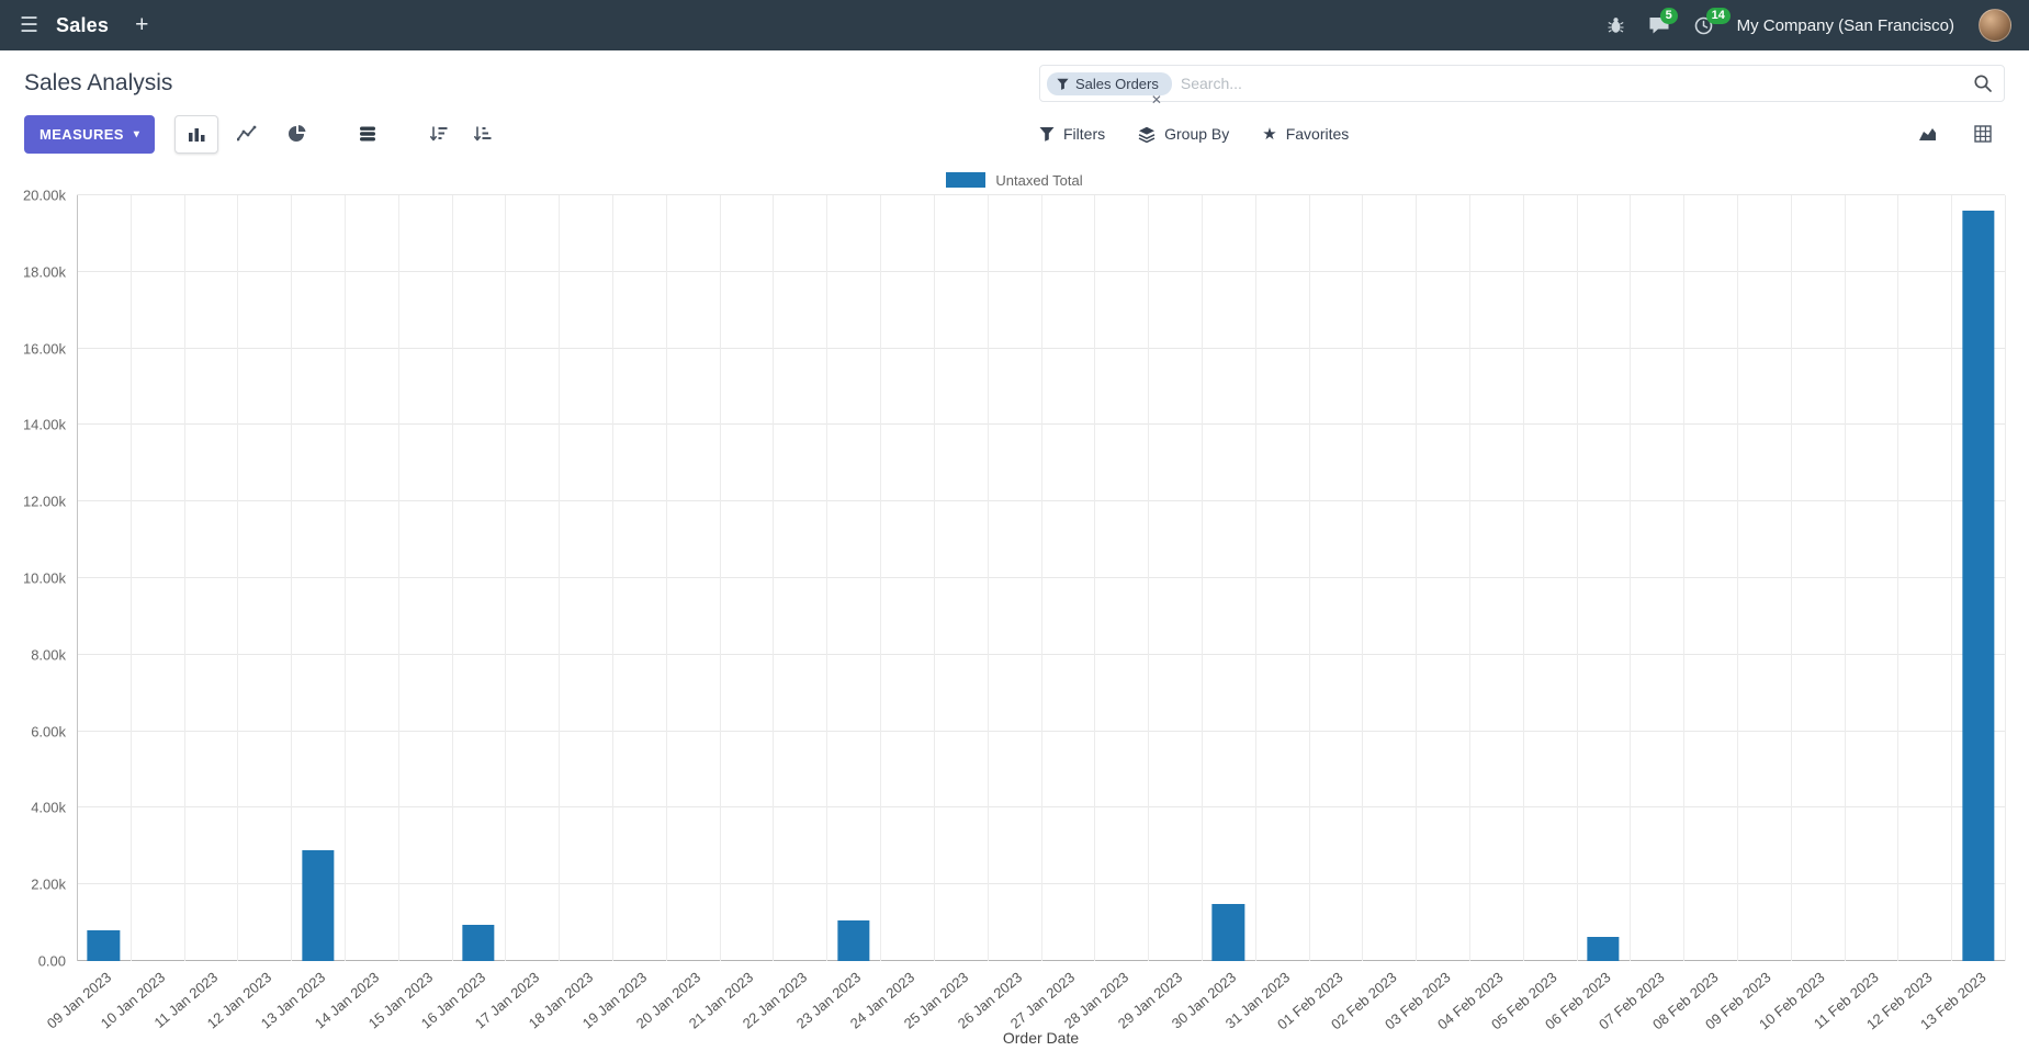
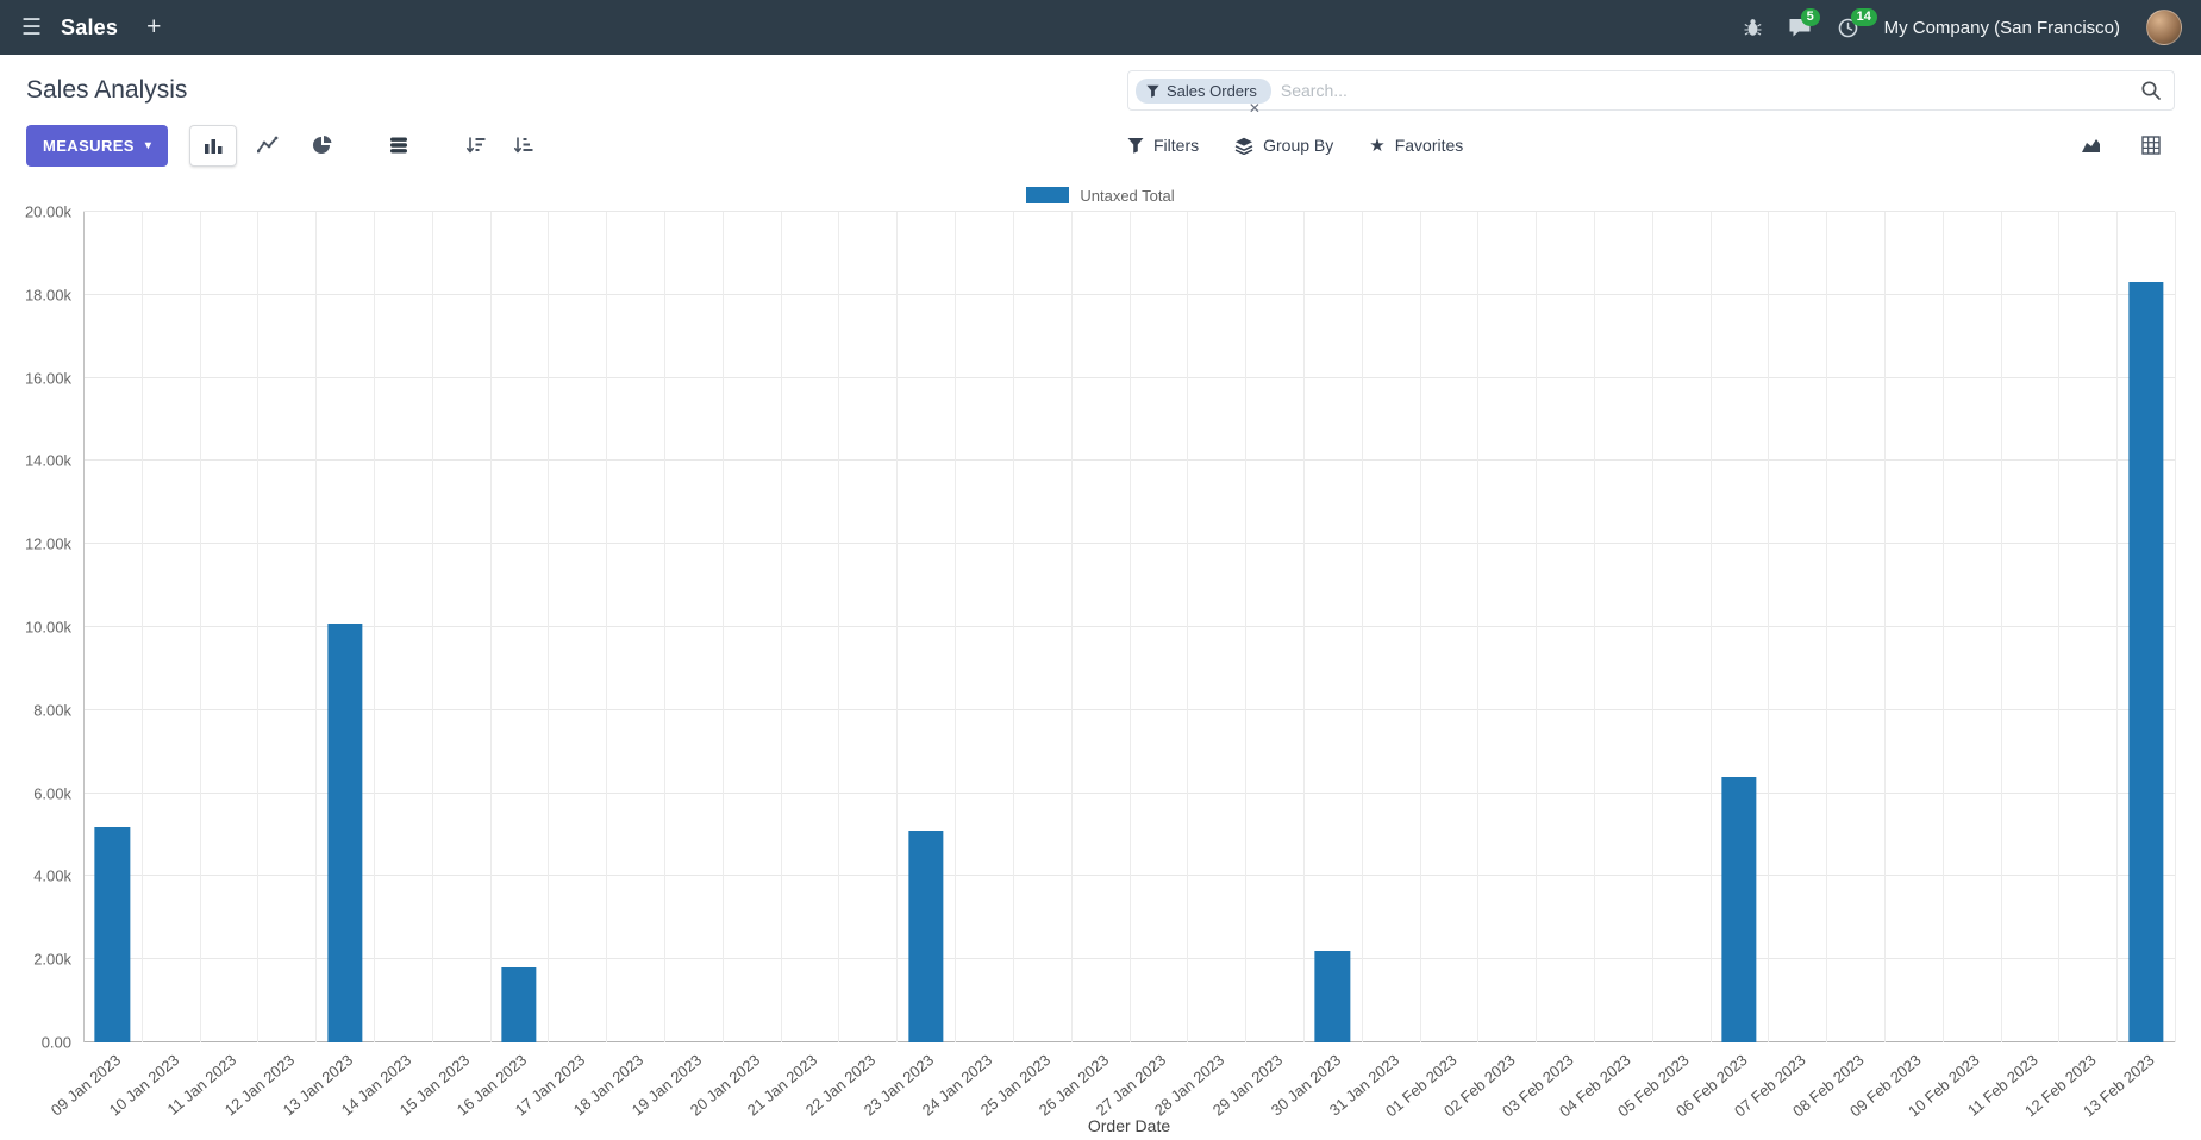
09 Jan 2023: 0.8k -> 5.2k
13 Jan 2023: 2.9k -> 10.1k
16 Jan 2023: 1.0k -> 1.8k
23 Jan 2023: 1.0k -> 5.1k
30 Jan 2023: 1.5k -> 2.2k
06 Feb 2023: 0.6k -> 6.4k
13 Feb 2023: 19.6k -> 18.3k
